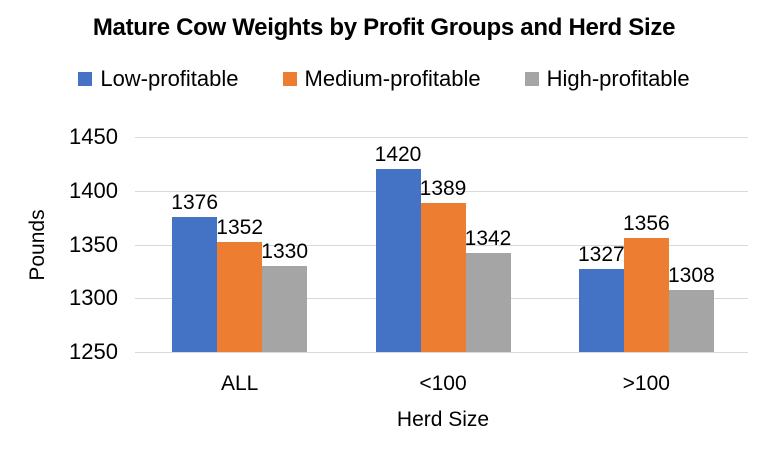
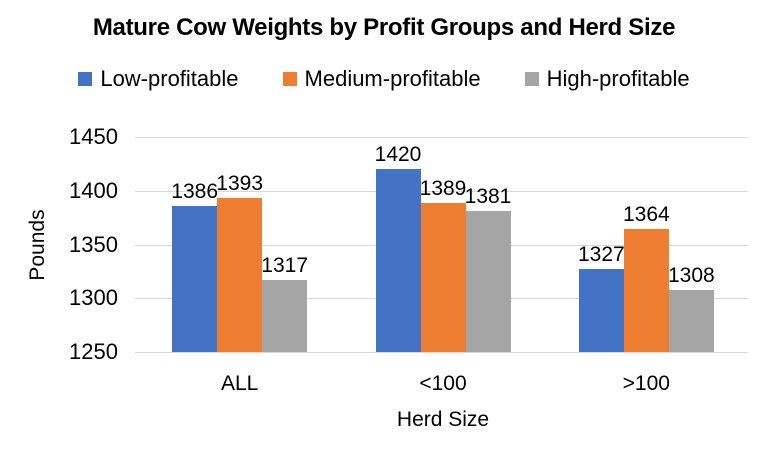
Low-profitable/ALL: 1376 -> 1386
Medium-profitable/ALL: 1352 -> 1393
High-profitable/ALL: 1330 -> 1317
High-profitable/<100: 1342 -> 1381
Medium-profitable/>100: 1356 -> 1364
